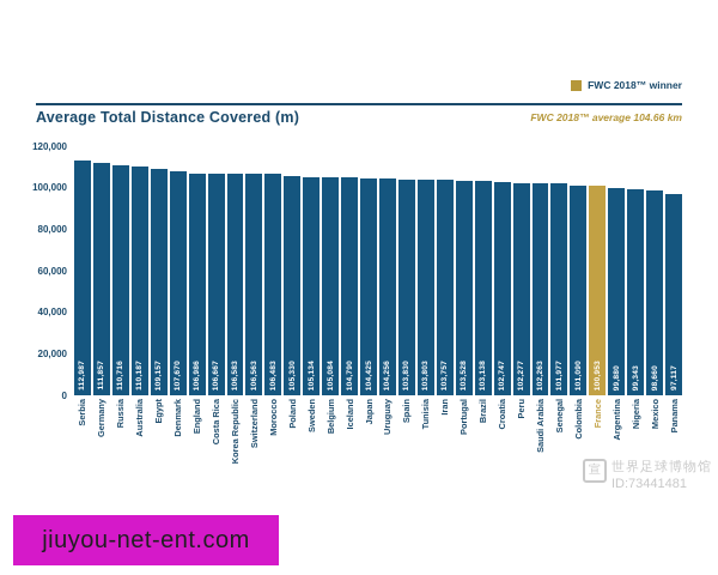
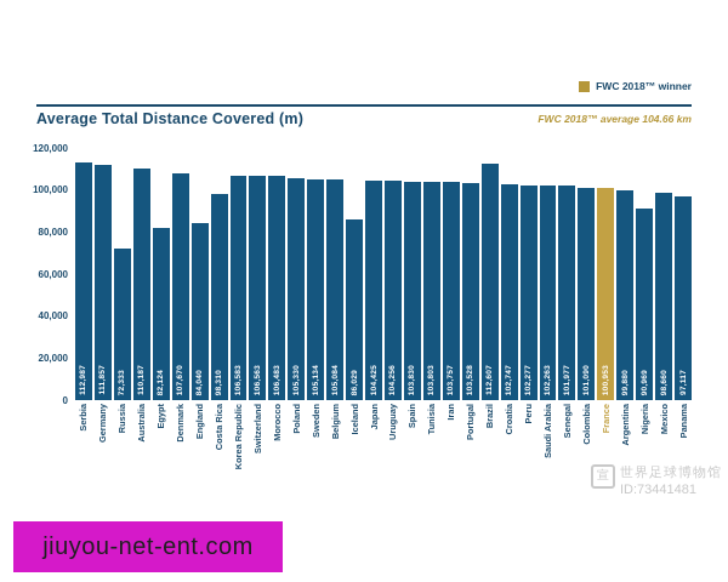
Russia: 110,716 -> 72,333
Egypt: 109,157 -> 82,124
England: 106,986 -> 84,040
Costa Rica: 106,667 -> 98,310
Iceland: 104,790 -> 86,029
Brazil: 103,138 -> 112,607
Nigeria: 99,343 -> 90,969
